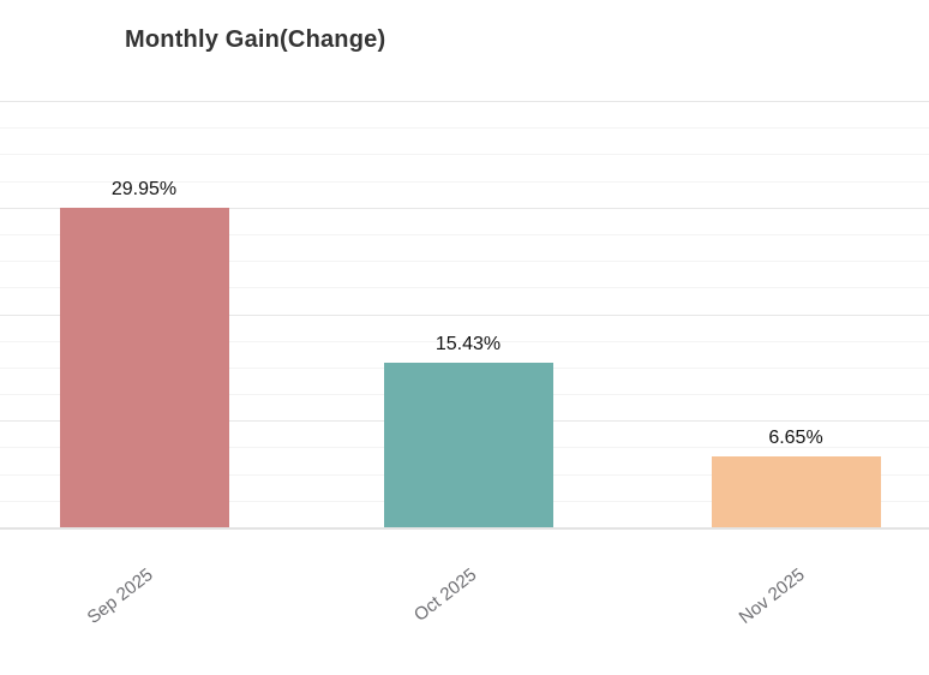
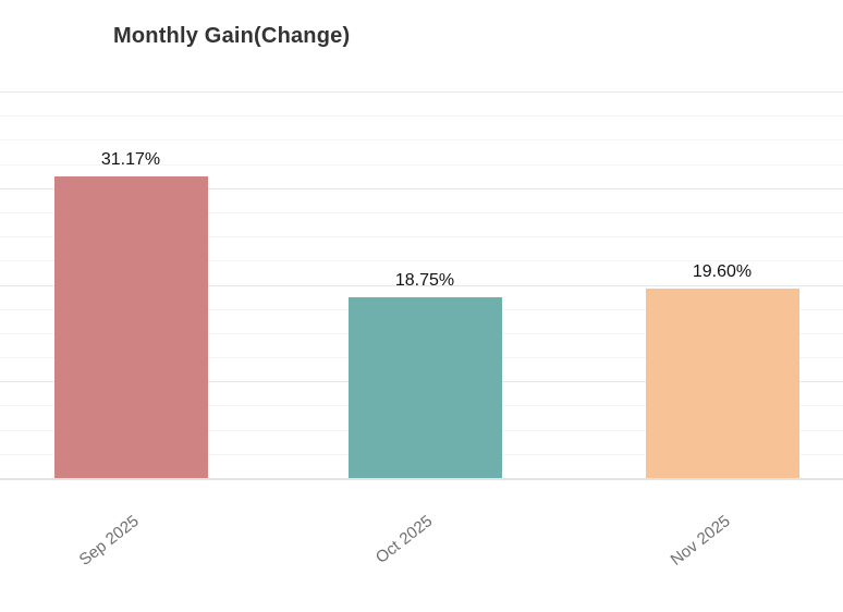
Sep 2025: 29.95% -> 31.17%
Oct 2025: 15.43% -> 18.75%
Nov 2025: 6.65% -> 19.60%
